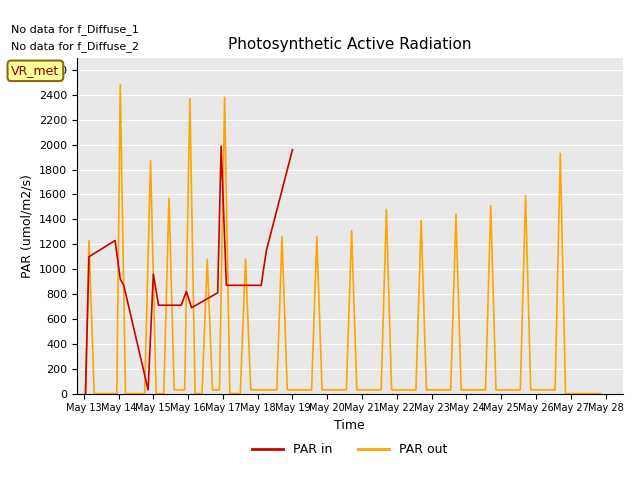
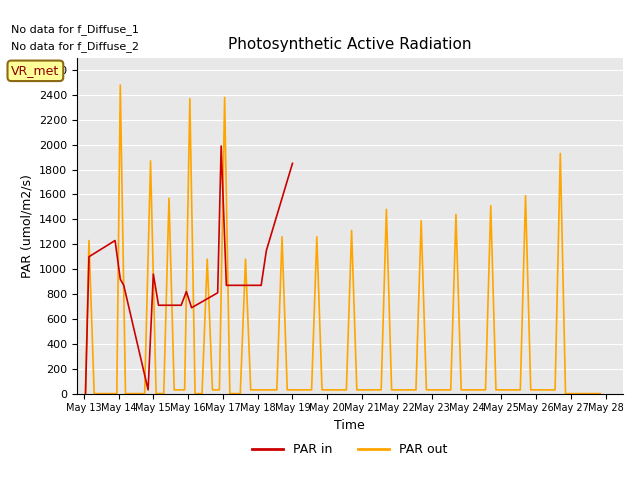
PAR in/May 19: 1960 -> 1850
